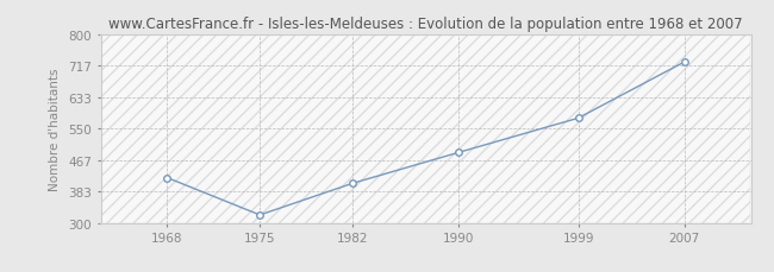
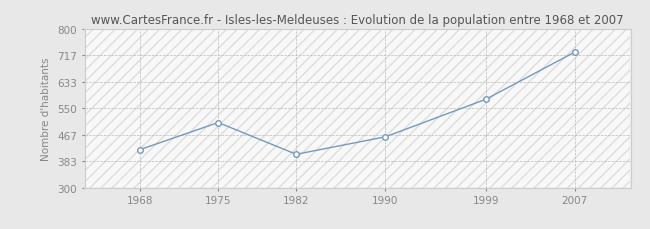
1975: 321 -> 505
1990: 487 -> 460
